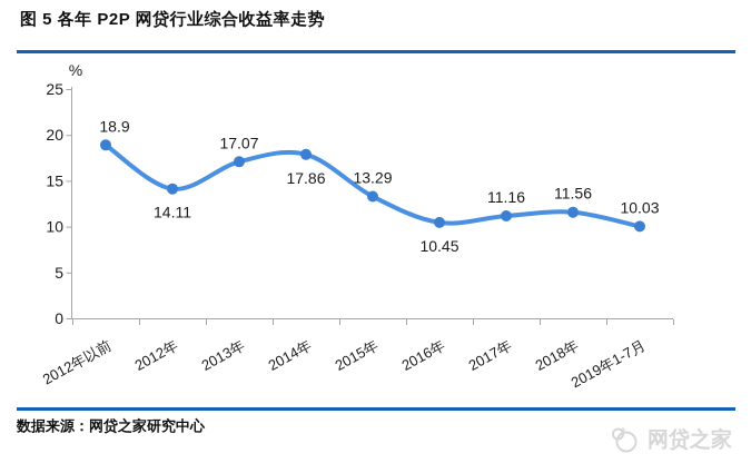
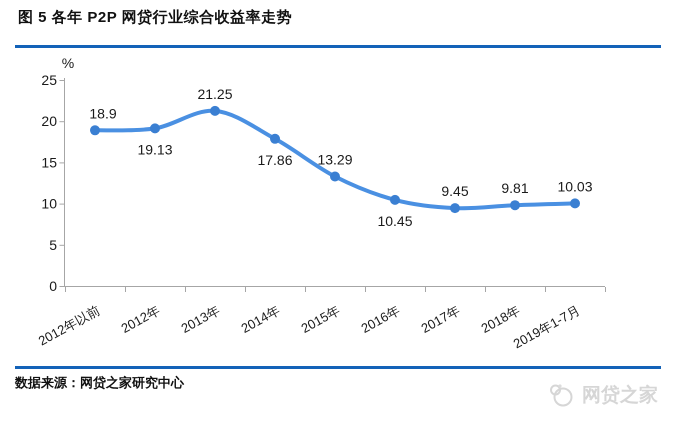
2012年: 14.11 -> 19.13
2013年: 17.07 -> 21.25
2017年: 11.16 -> 9.45
2018年: 11.56 -> 9.81
